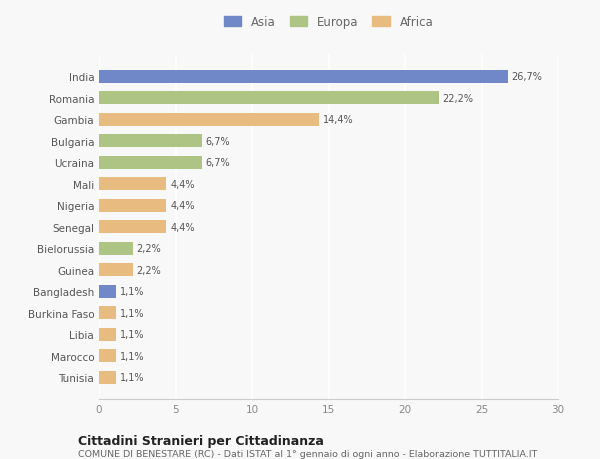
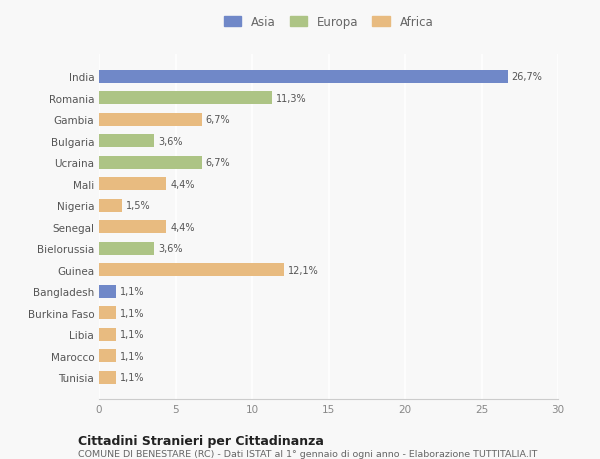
Romania: 22,2% -> 11,3%
Gambia: 14,4% -> 6,7%
Bulgaria: 6,7% -> 3,6%
Nigeria: 4,4% -> 1,5%
Bielorussia: 2,2% -> 3,6%
Guinea: 2,2% -> 12,1%
